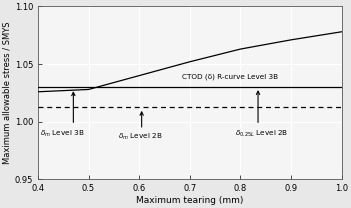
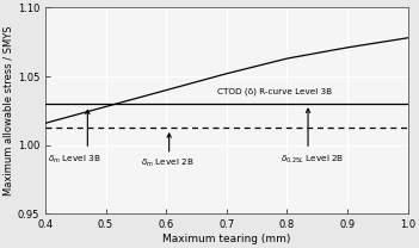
0.4: 1.026 -> 1.016
